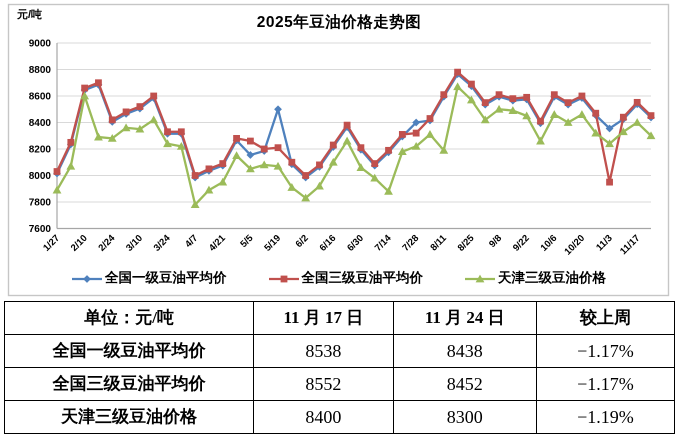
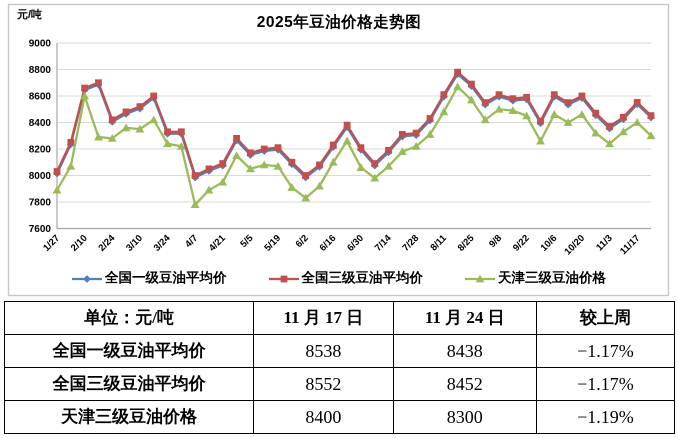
全国三级豆油平均价/5/5: 8260 -> 8170
全国一级豆油平均价/5/19: 8500 -> 8200
天津三级豆油价格/7/14: 7880 -> 8070
全国一级豆油平均价/7/28: 8400 -> 8300
天津三级豆油价格/8/11: 8190 -> 8480
全国三级豆油平均价/11/3: 7950 -> 8370
